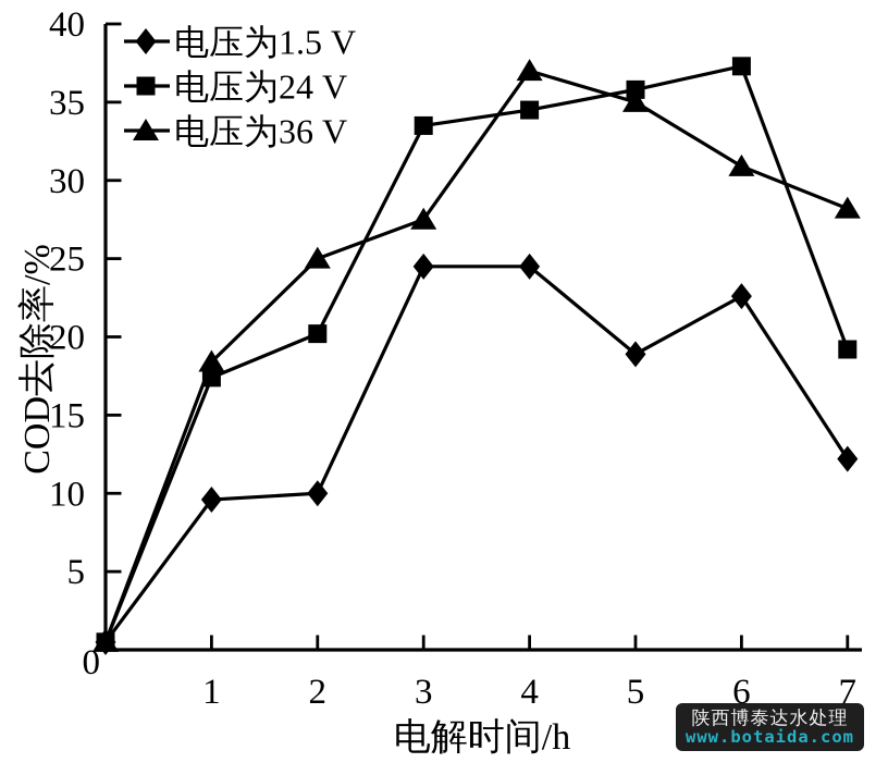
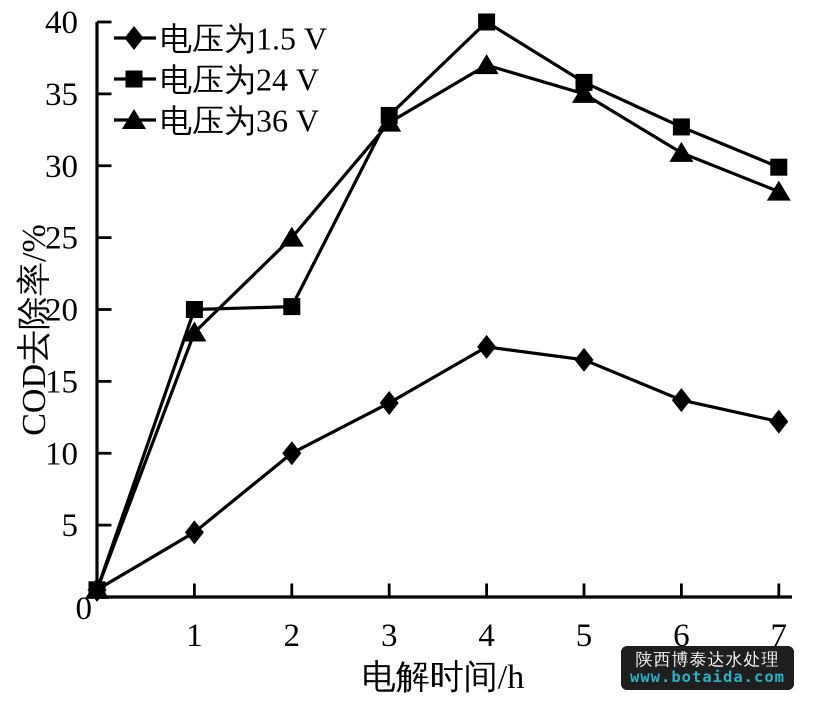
电压为1.5 V/1: 9.6 -> 4.5
电压为24 V/1: 17.4 -> 20.0
电压为1.5 V/3: 24.5 -> 13.5
电压为36 V/3: 27.5 -> 33.0
电压为1.5 V/4: 24.5 -> 17.4
电压为24 V/4: 34.5 -> 40.0
电压为1.5 V/5: 18.9 -> 16.5
电压为1.5 V/6: 22.6 -> 13.7
电压为24 V/6: 37.3 -> 32.7
电压为24 V/7: 19.2 -> 29.9
